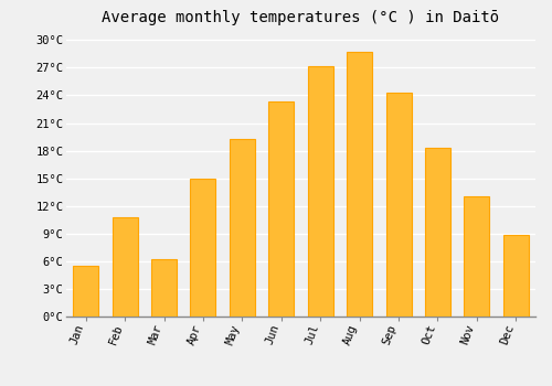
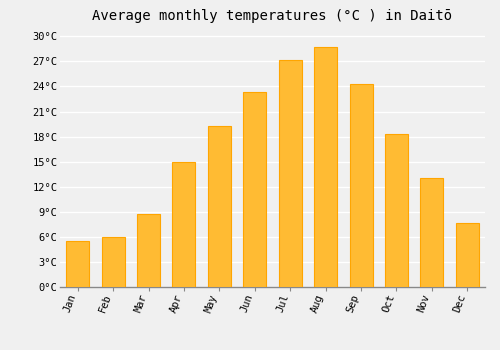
Feb: 10.8°C -> 6.0°C
Mar: 6.2°C -> 8.7°C
Dec: 8.8°C -> 7.7°C
